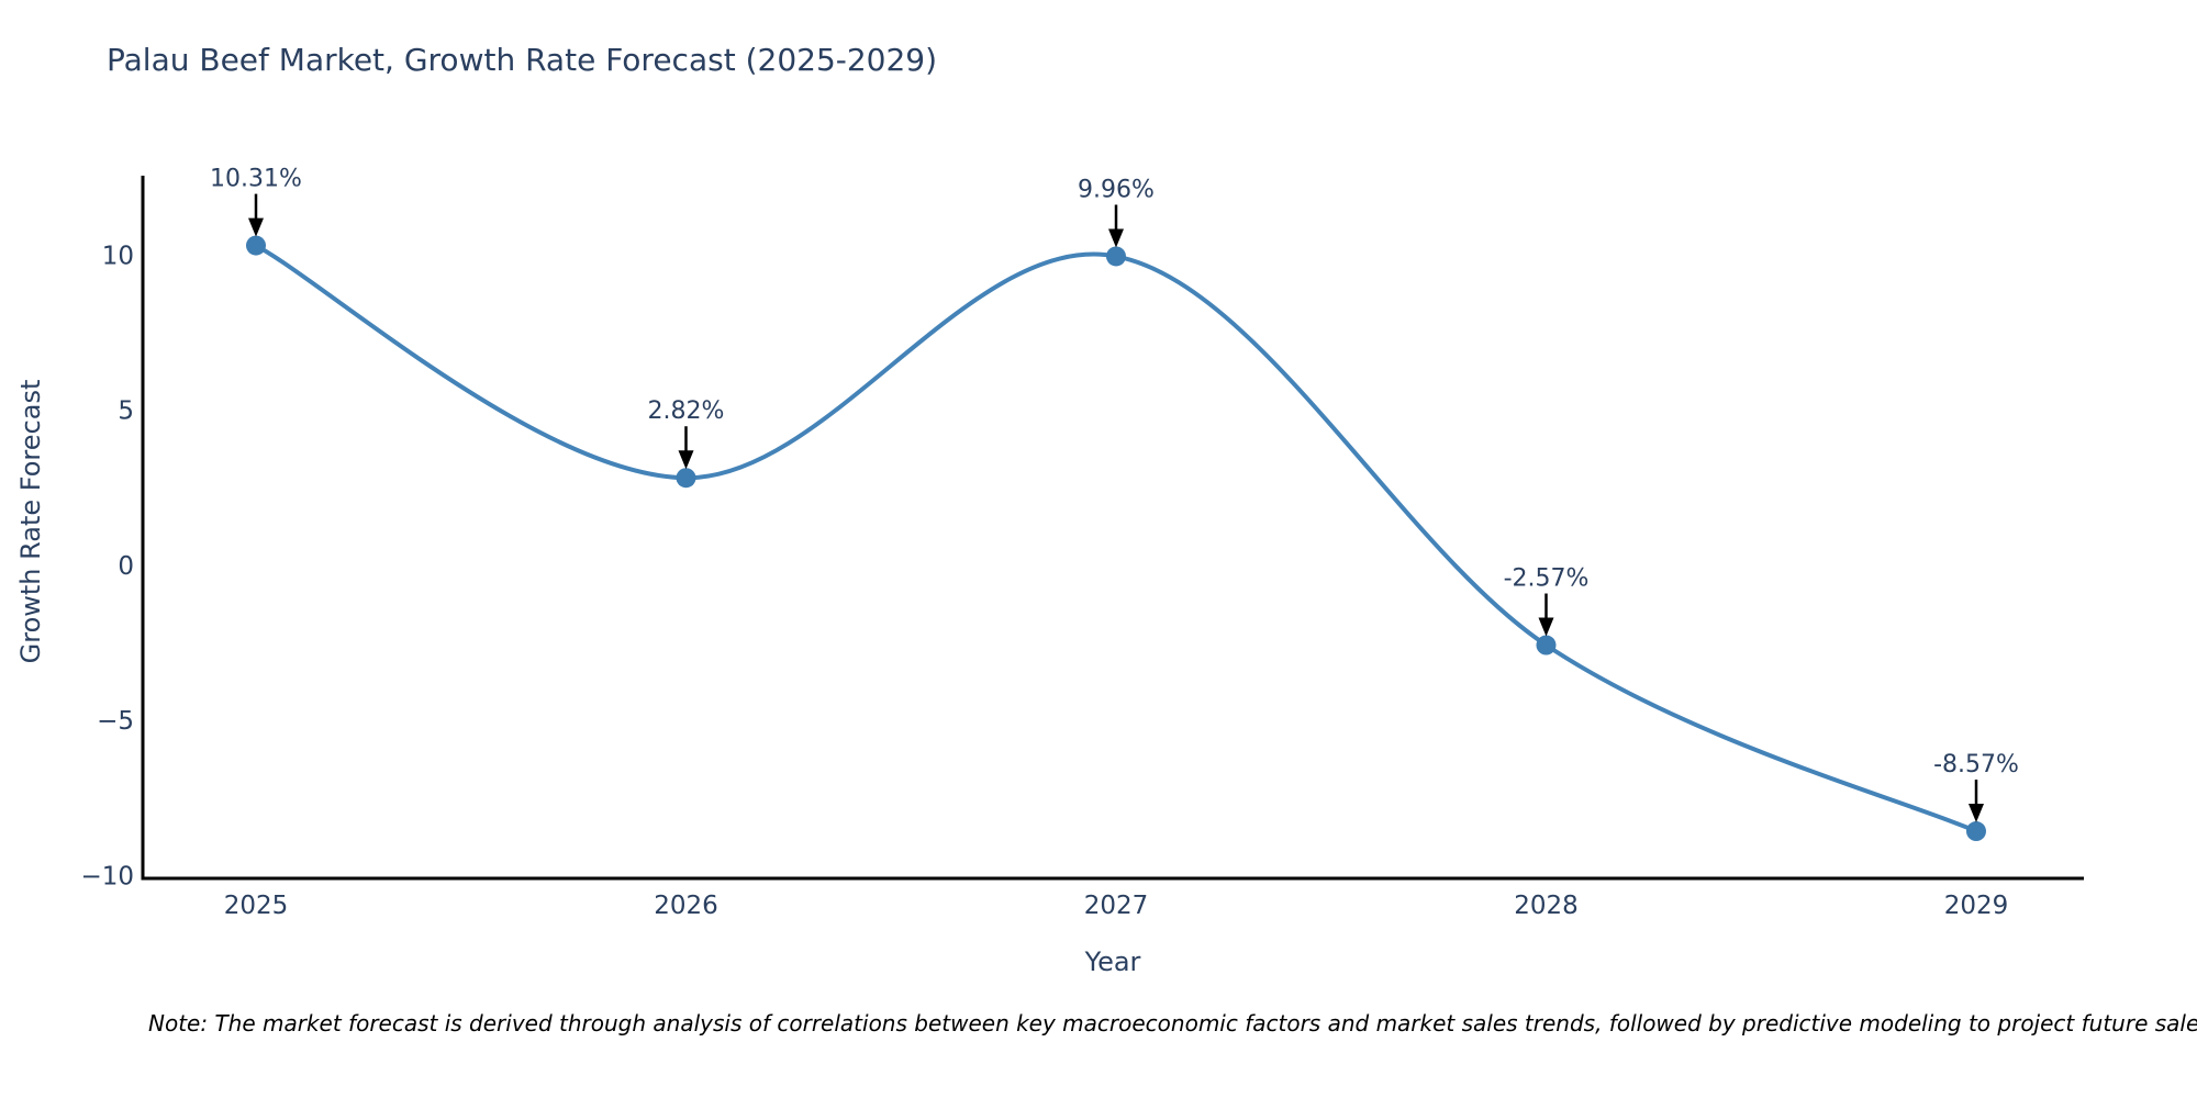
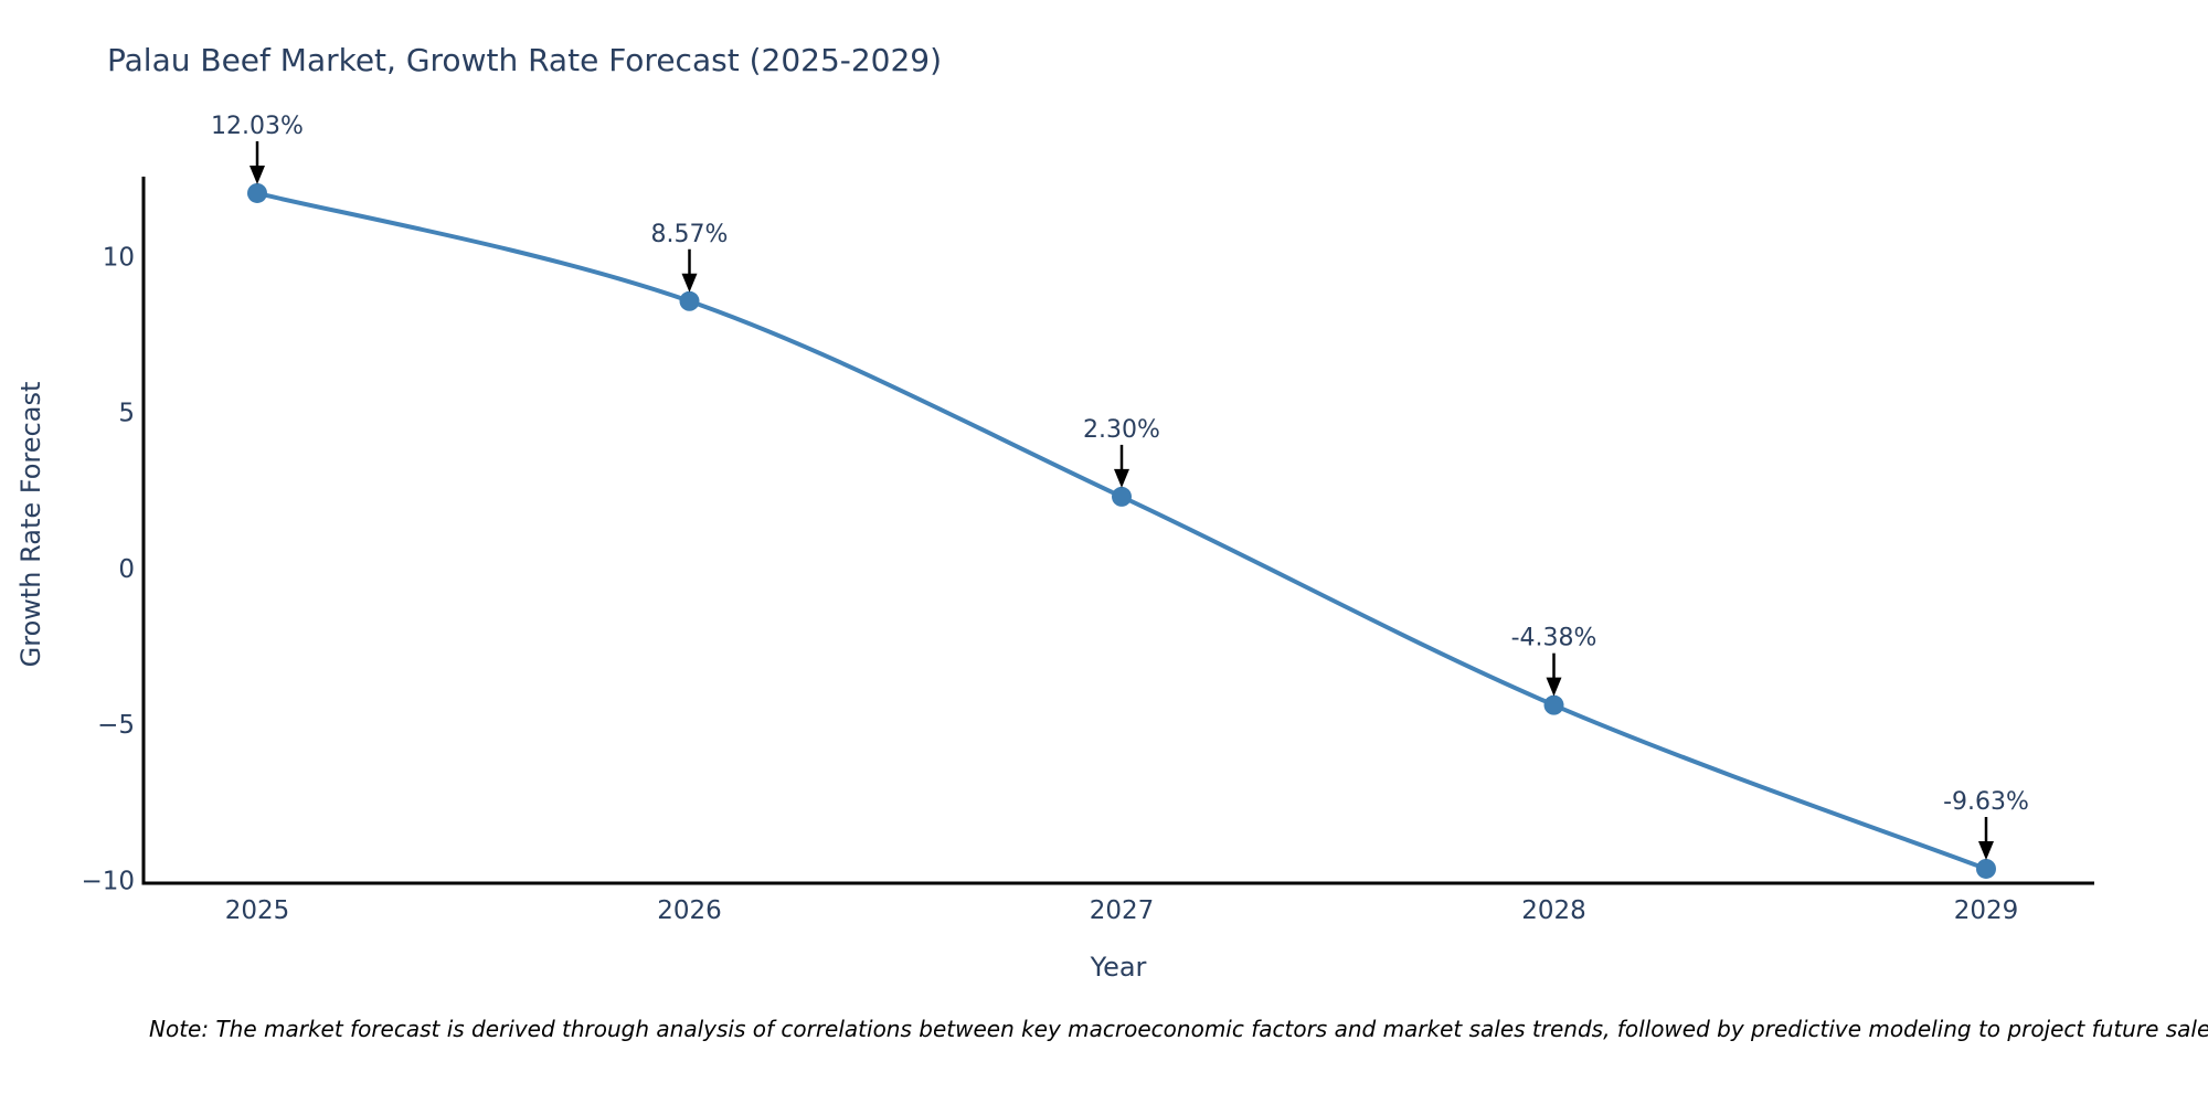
2025: 10.31% -> 12.03%
2026: 2.82% -> 8.57%
2027: 9.96% -> 2.30%
2028: -2.57% -> -4.38%
2029: -8.57% -> -9.63%
